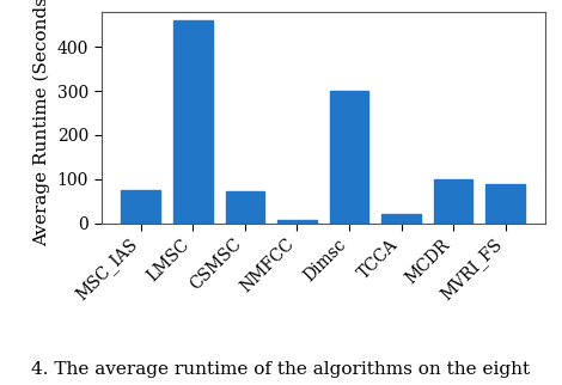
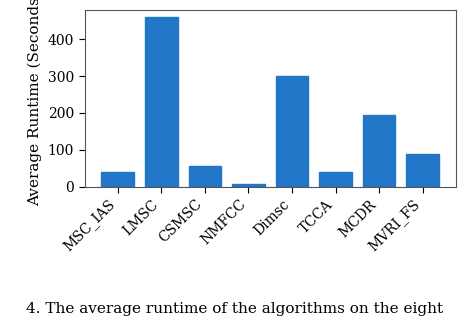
MSC_IAS: 75 -> 40
CSMSC: 72 -> 55
TCCA: 20 -> 40
MCDR: 100 -> 195
